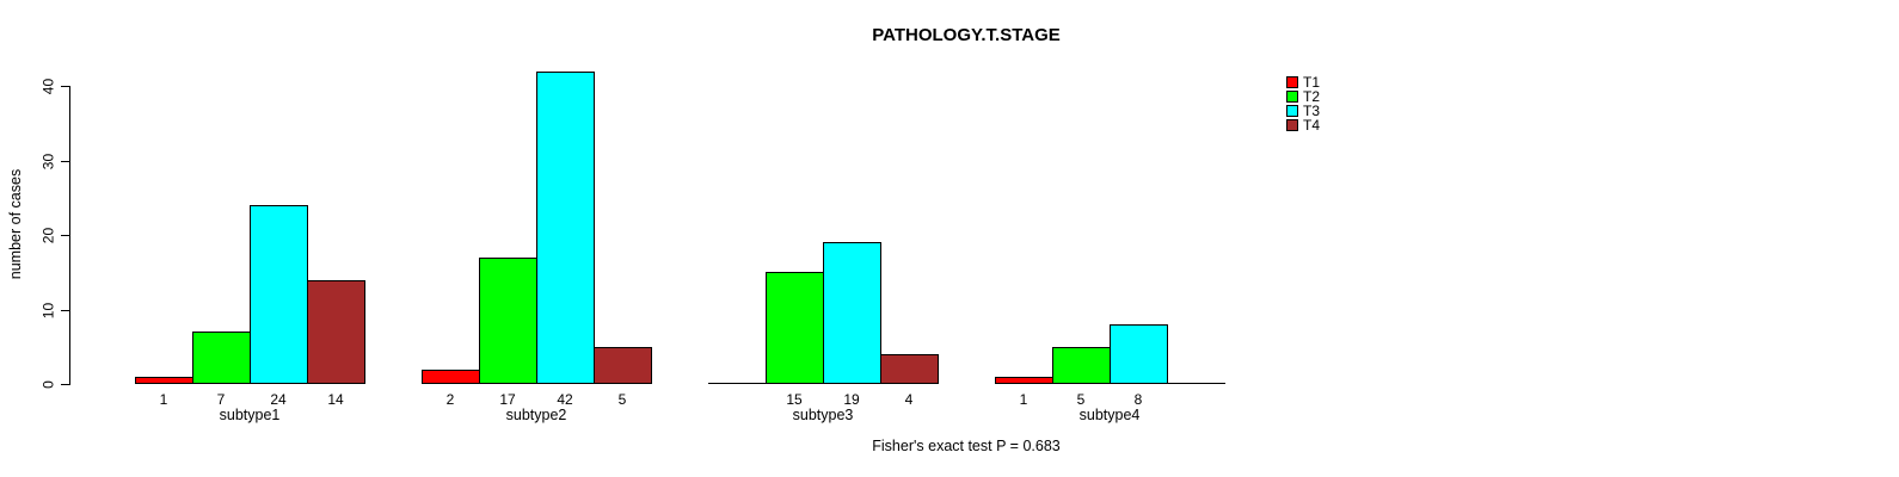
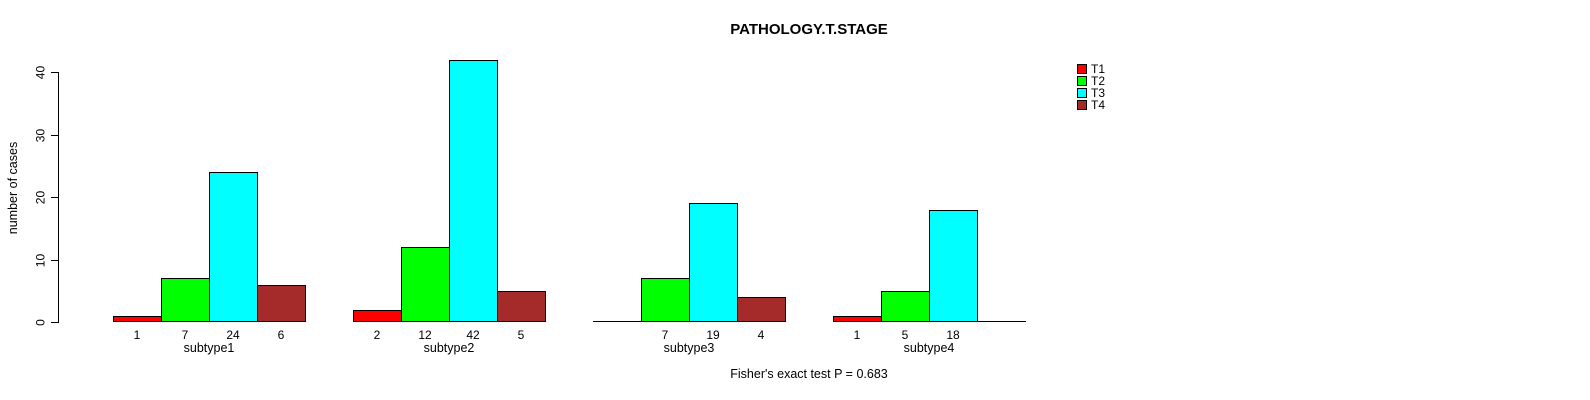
T4/subtype1: 14 -> 6
T2/subtype2: 17 -> 12
T2/subtype3: 15 -> 7
T3/subtype4: 8 -> 18
